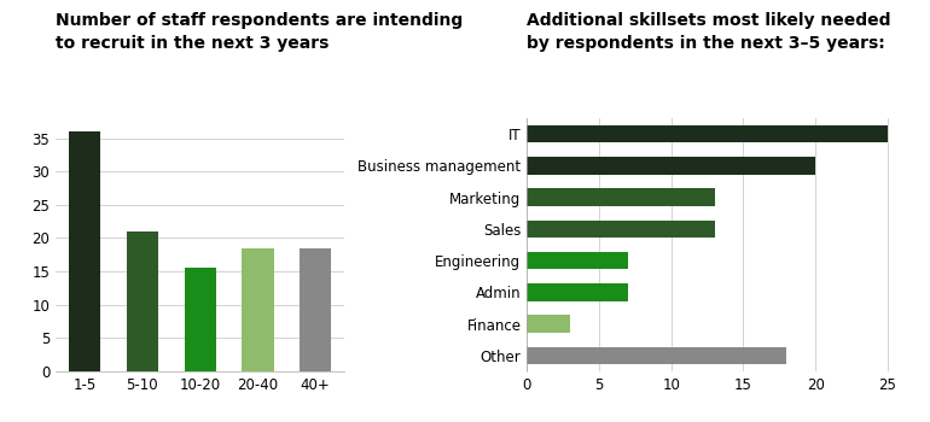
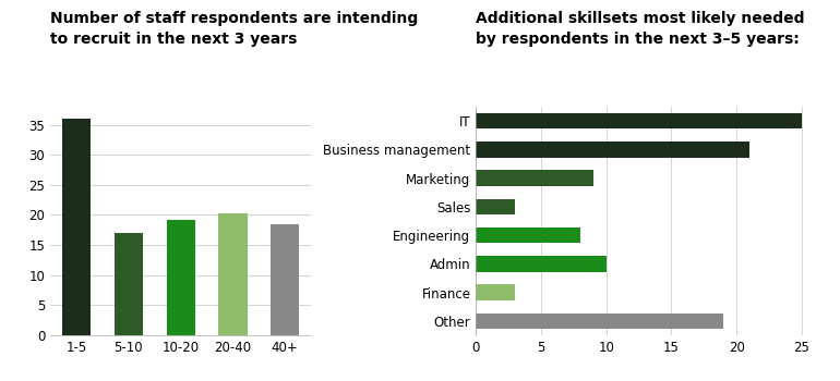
5-10: 21.0 -> 17.0
10-20: 15.5 -> 19.2
20-40: 18.5 -> 20.2
Business management: 20 -> 21
Marketing: 13 -> 9
Sales: 13 -> 3
Engineering: 7 -> 8
Admin: 7 -> 10
Other: 18 -> 19
